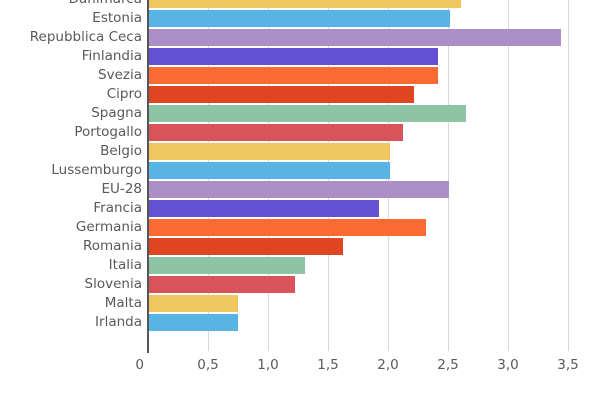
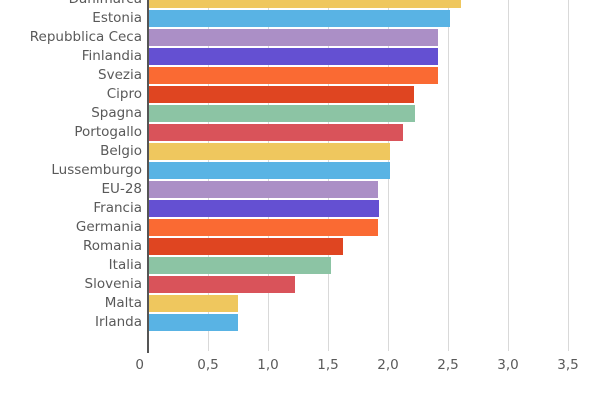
Repubblica Ceca: 3,43 -> 2,41
Spagna: 2,64 -> 2,22
EU-28: 2,50 -> 1,91
Germania: 2,31 -> 1,91
Italia: 1,30 -> 1,52
